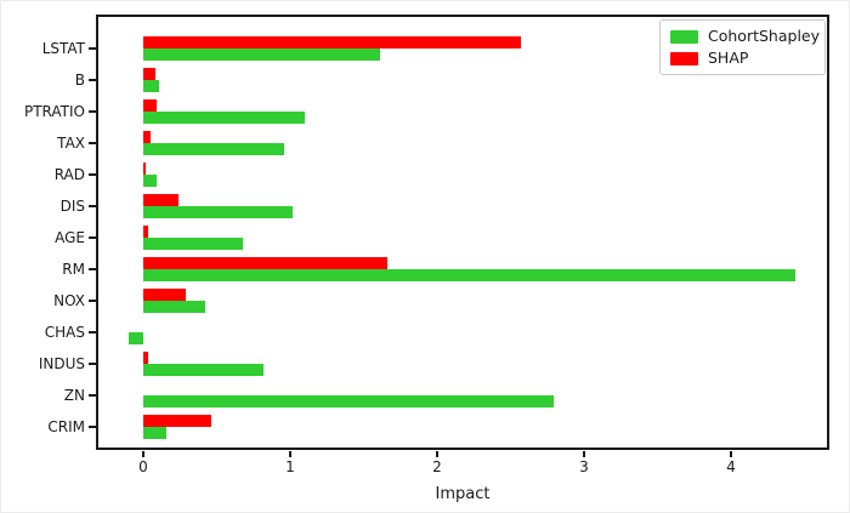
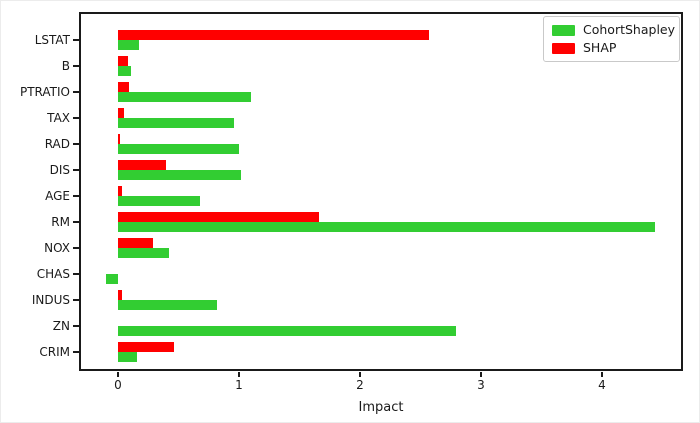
CohortShapley/LSTAT: 1.61 -> 0.17
CohortShapley/RAD: 0.09 -> 1.00
SHAP/DIS: 0.24 -> 0.40
